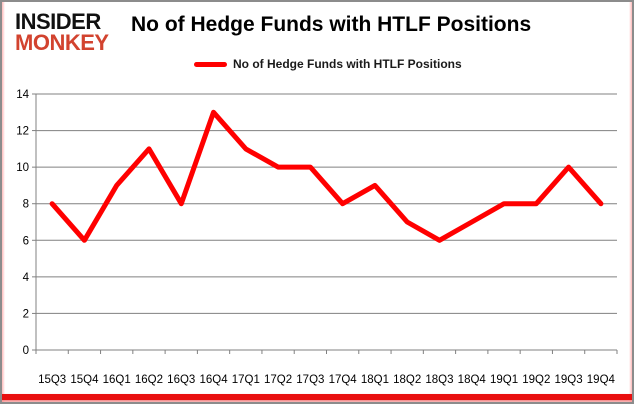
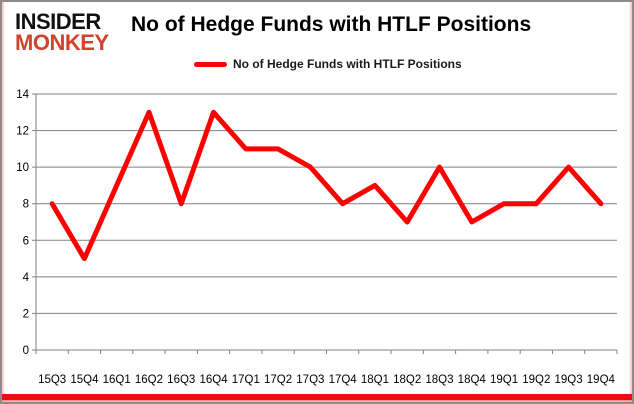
15Q4: 6 -> 5
16Q2: 11 -> 13
17Q2: 10 -> 11
18Q3: 6 -> 10
